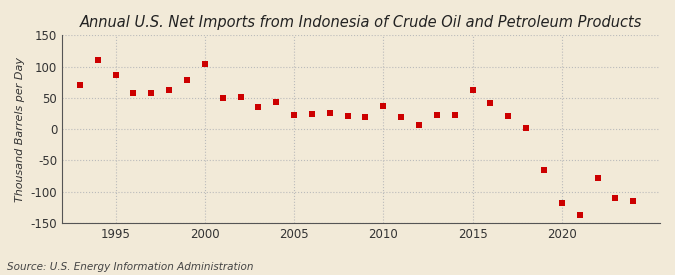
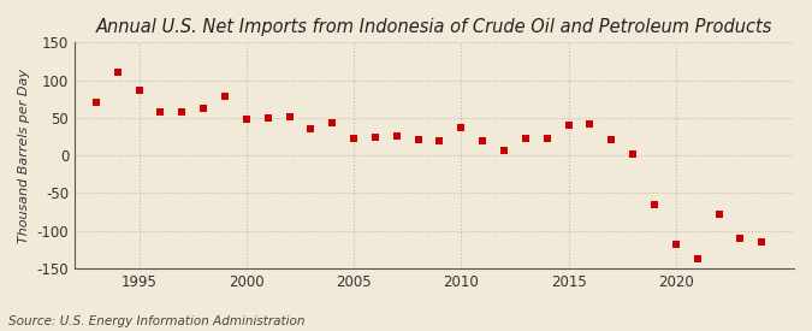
2000: 104 -> 48
2015: 62 -> 40
